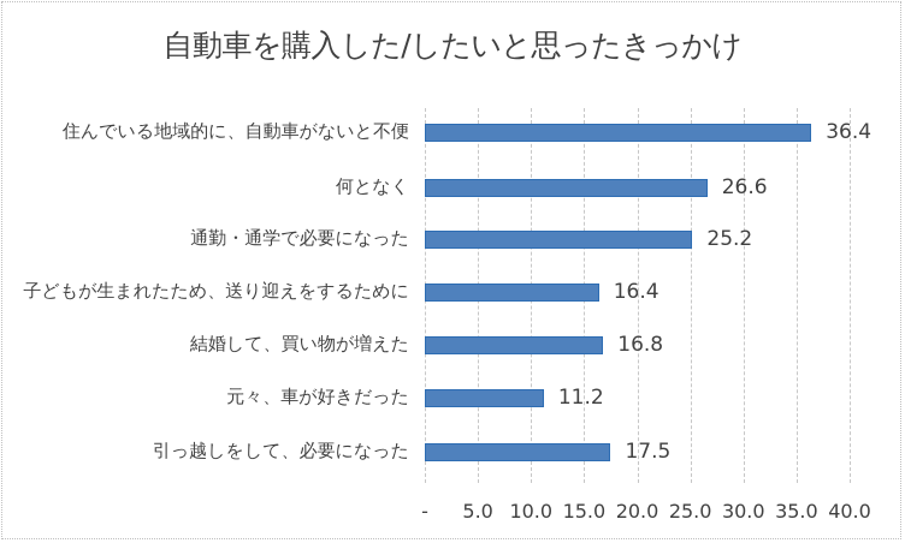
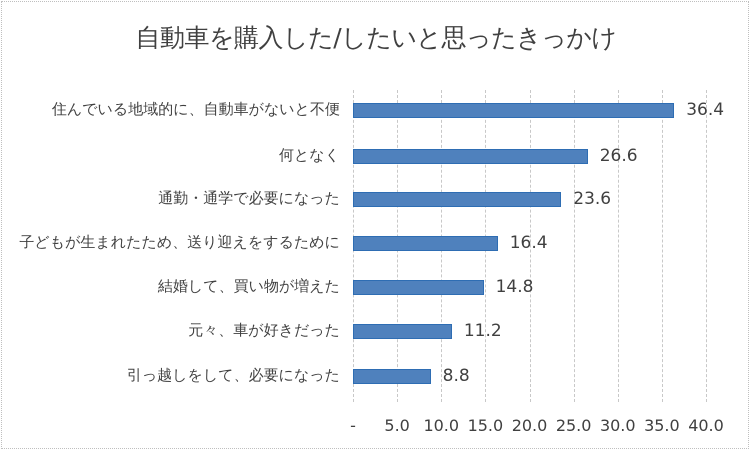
通勤・通学で必要になった: 25.2 -> 23.6
結婚して、買い物が増えた: 16.8 -> 14.8
引っ越しをして、必要になった: 17.5 -> 8.8
